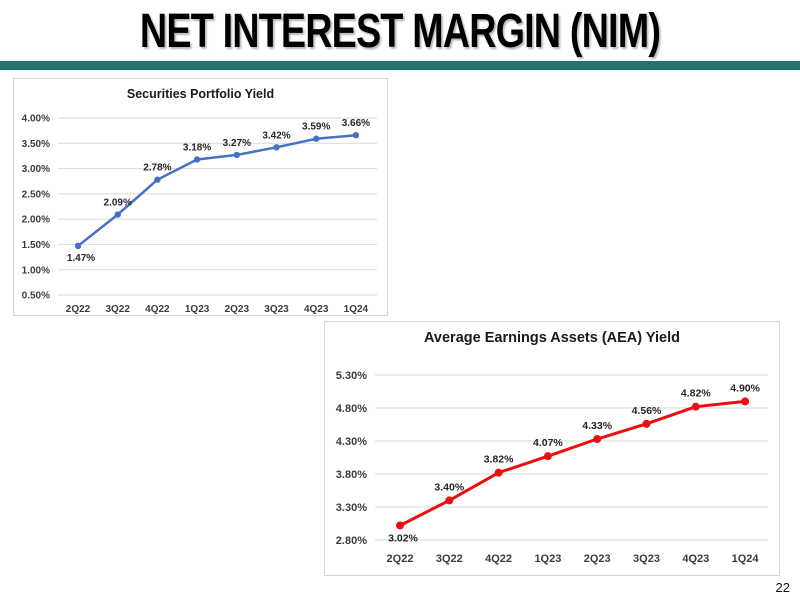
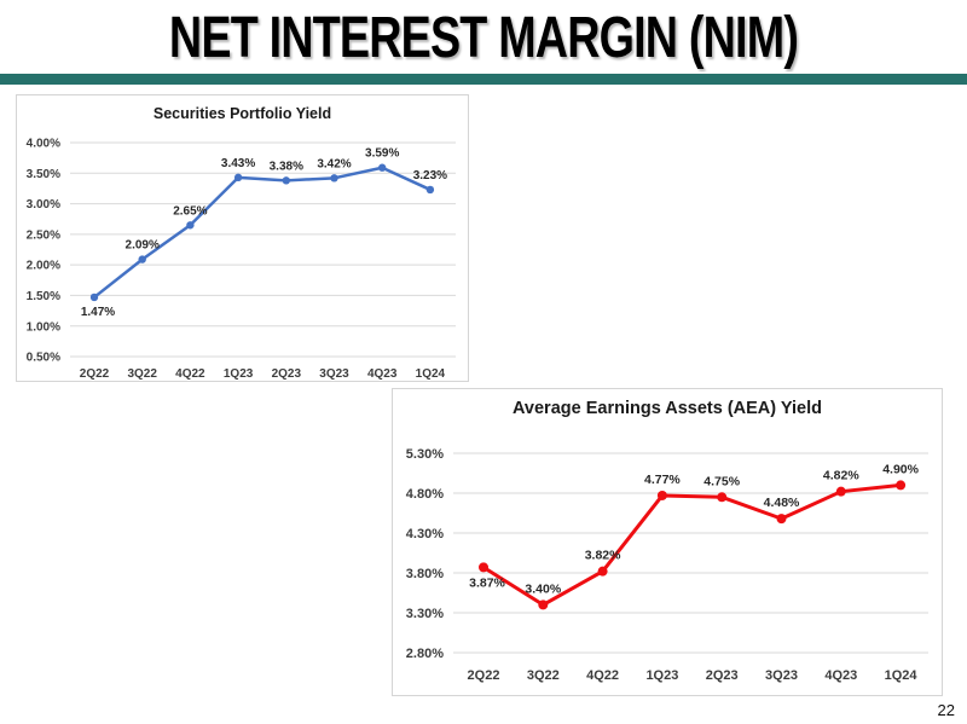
Securities Portfolio Yield/4Q22: 2.78% -> 2.65%
Securities Portfolio Yield/1Q23: 3.18% -> 3.43%
Securities Portfolio Yield/2Q23: 3.27% -> 3.38%
Securities Portfolio Yield/1Q24: 3.66% -> 3.23%
Average Earnings Assets (AEA) Yield/2Q22: 3.02% -> 3.87%
Average Earnings Assets (AEA) Yield/1Q23: 4.07% -> 4.77%
Average Earnings Assets (AEA) Yield/2Q23: 4.33% -> 4.75%
Average Earnings Assets (AEA) Yield/3Q23: 4.56% -> 4.48%
